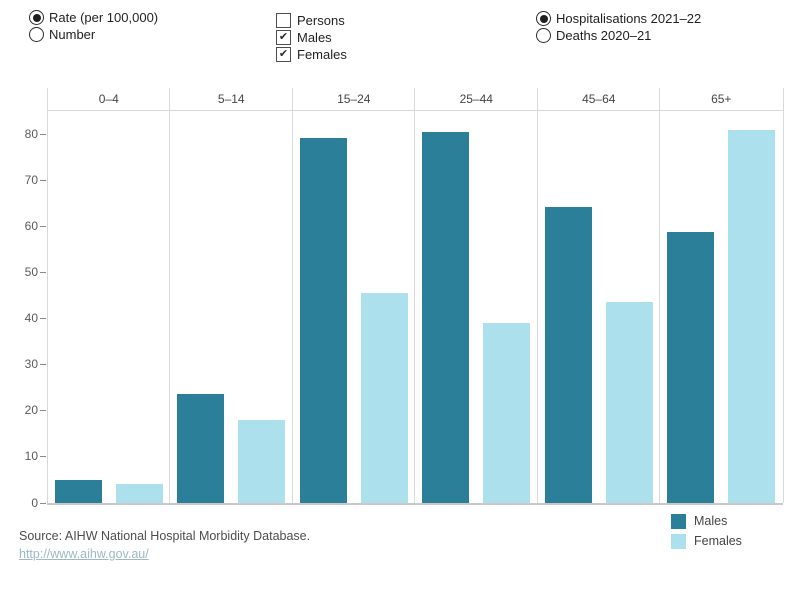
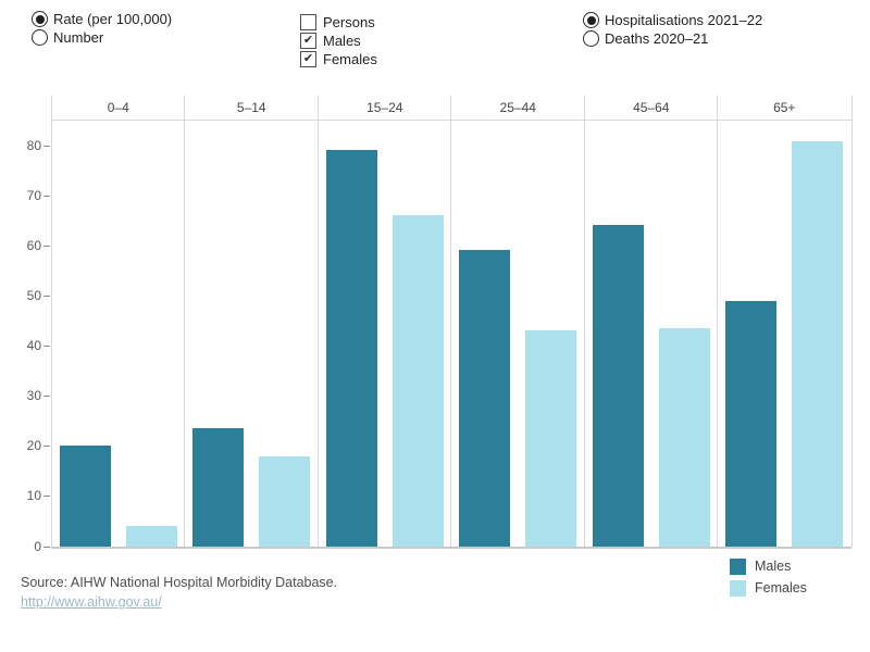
Males/0–4: 5 -> 20
Females/15–24: 46 -> 66
Males/25–44: 80 -> 59
Females/25–44: 39 -> 43
Males/65+: 59 -> 49
